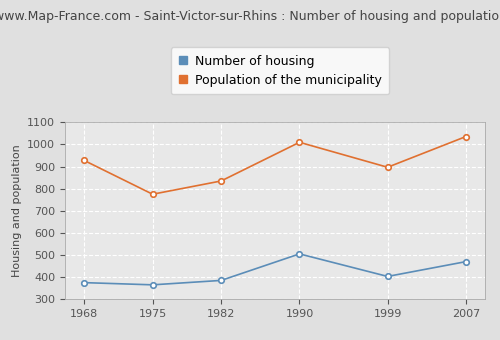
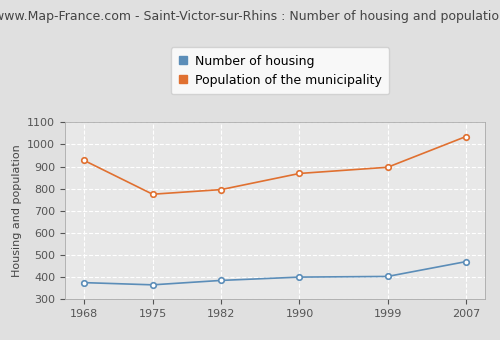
Population of the municipality/1982: 835 -> 796
Number of housing/1990: 505 -> 400
Population of the municipality/1990: 1010 -> 869
